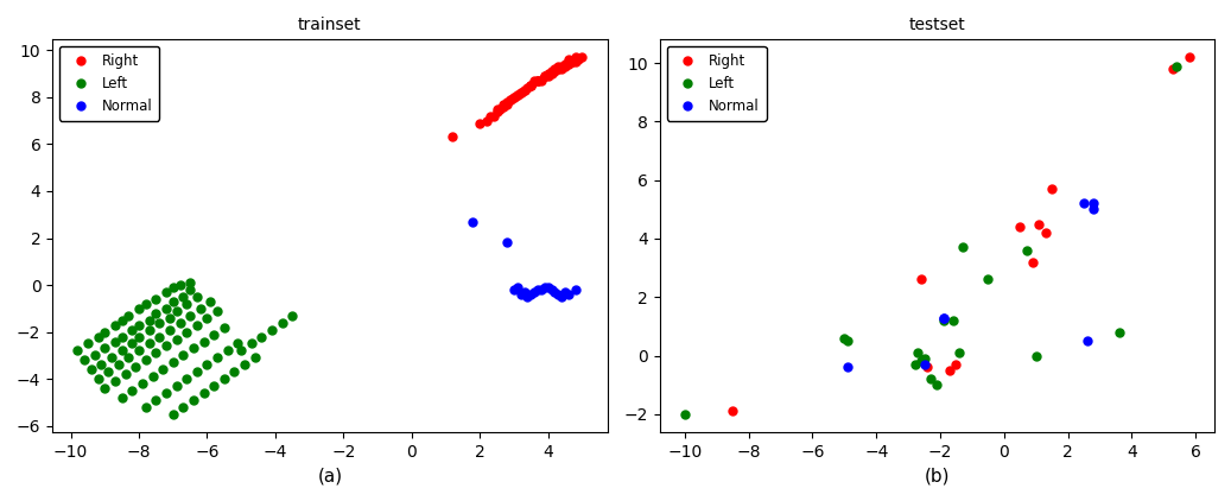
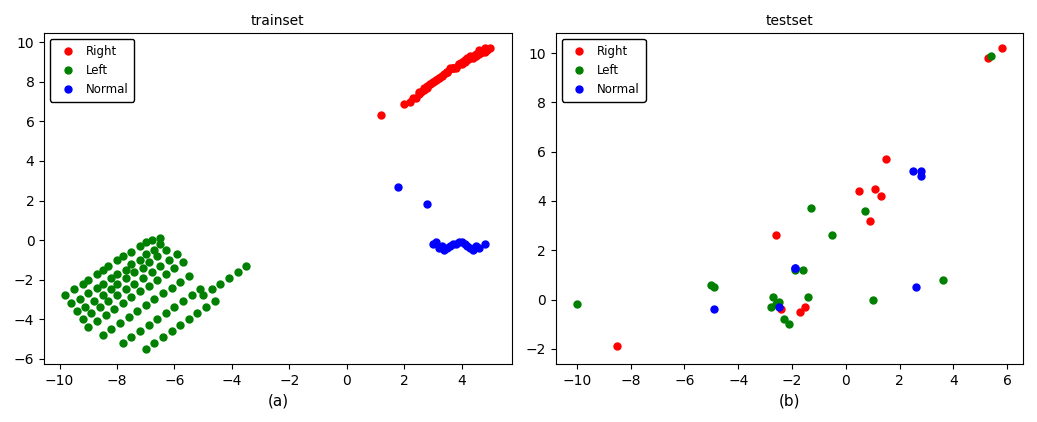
testset/Left/−10: -2.0 -> -0.2
